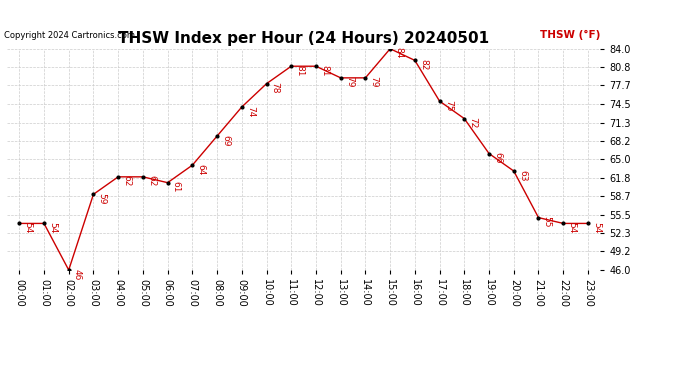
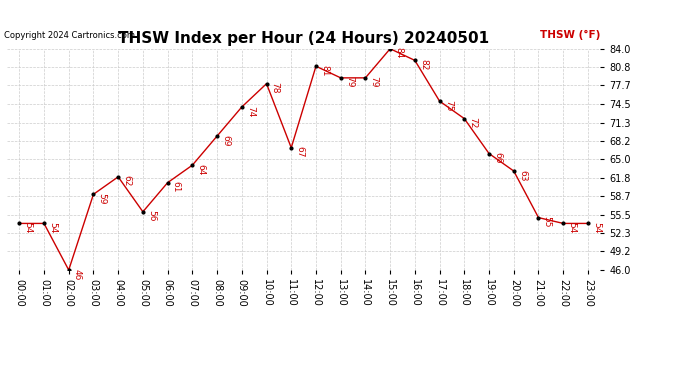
05:00: 62 -> 56
11:00: 81 -> 67
